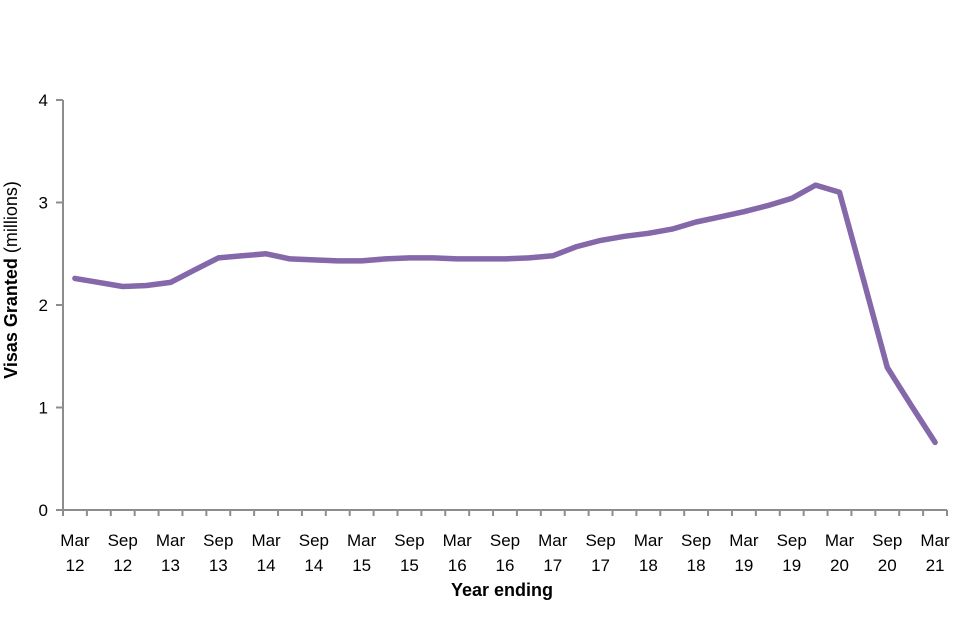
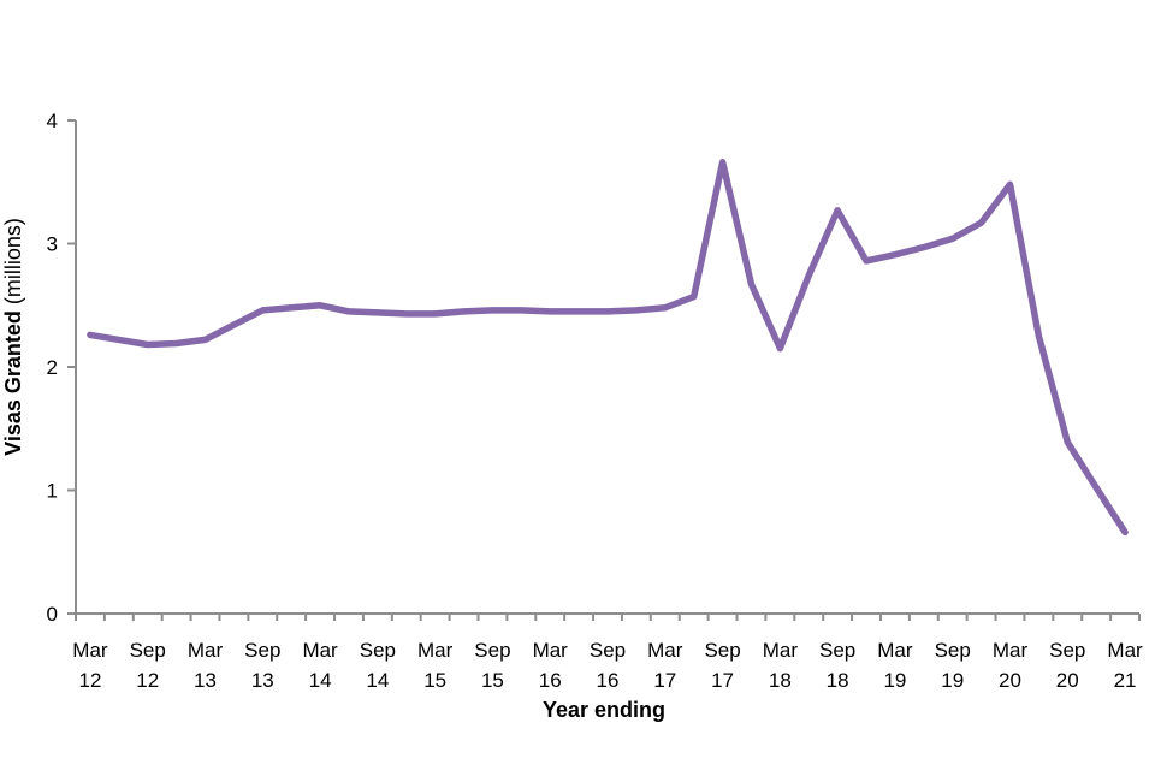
Sep 17: 2.63 -> 3.66
Mar 18: 2.70 -> 2.15
Sep 18: 2.81 -> 3.27
Mar 20: 3.10 -> 3.48
